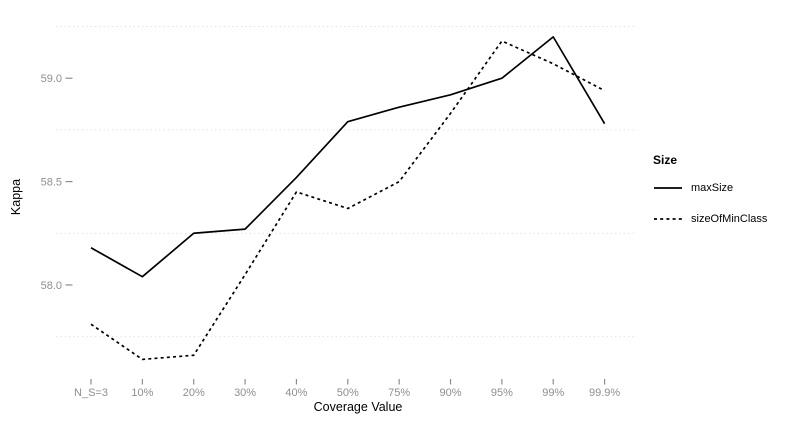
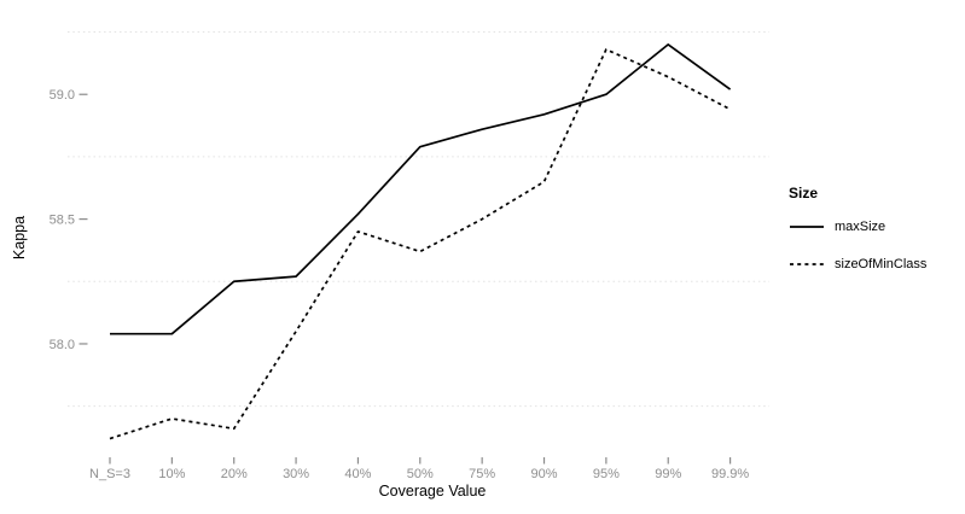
maxSize/N_S=3: 58.18 -> 58.04
sizeOfMinClass/N_S=3: 57.81 -> 57.62
sizeOfMinClass/10%: 57.64 -> 57.70
sizeOfMinClass/90%: 58.83 -> 58.65
maxSize/99.9%: 58.78 -> 59.02
